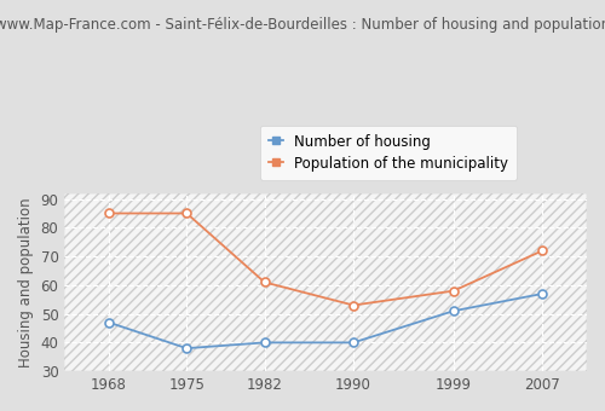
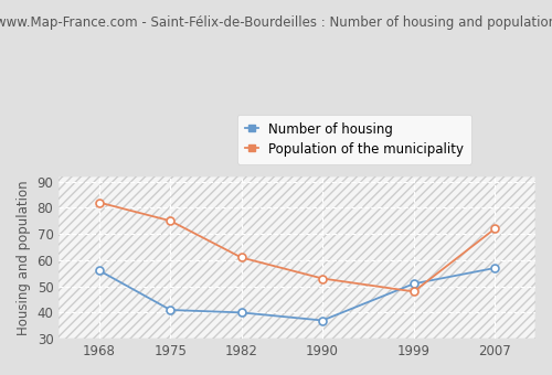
Number of housing/1968: 47 -> 56
Population of the municipality/1968: 85 -> 82
Number of housing/1975: 38 -> 41
Population of the municipality/1975: 85 -> 75
Number of housing/1990: 40 -> 37
Population of the municipality/1999: 58 -> 48
